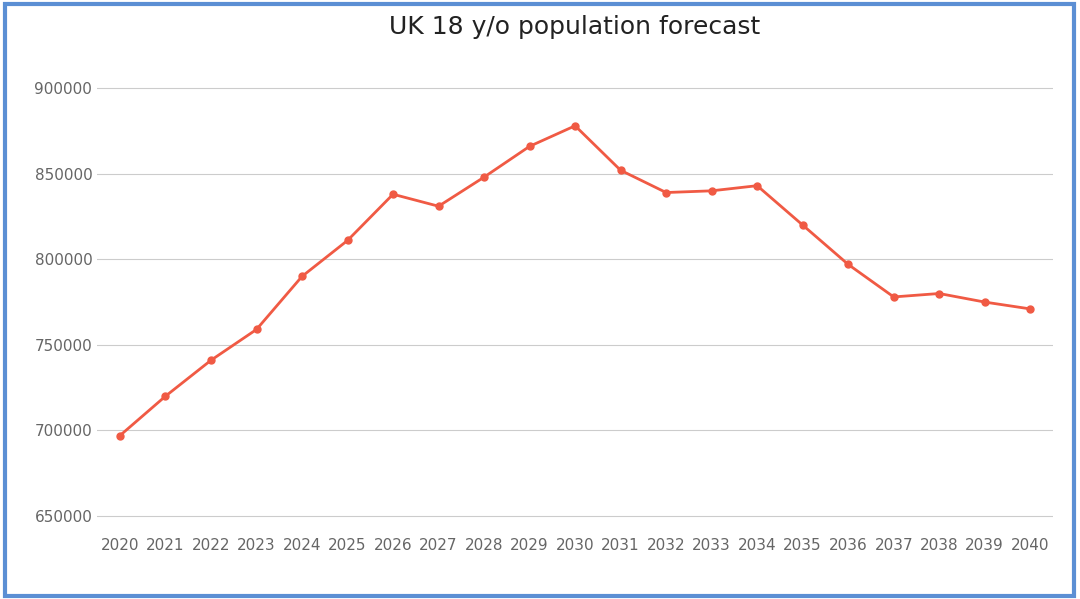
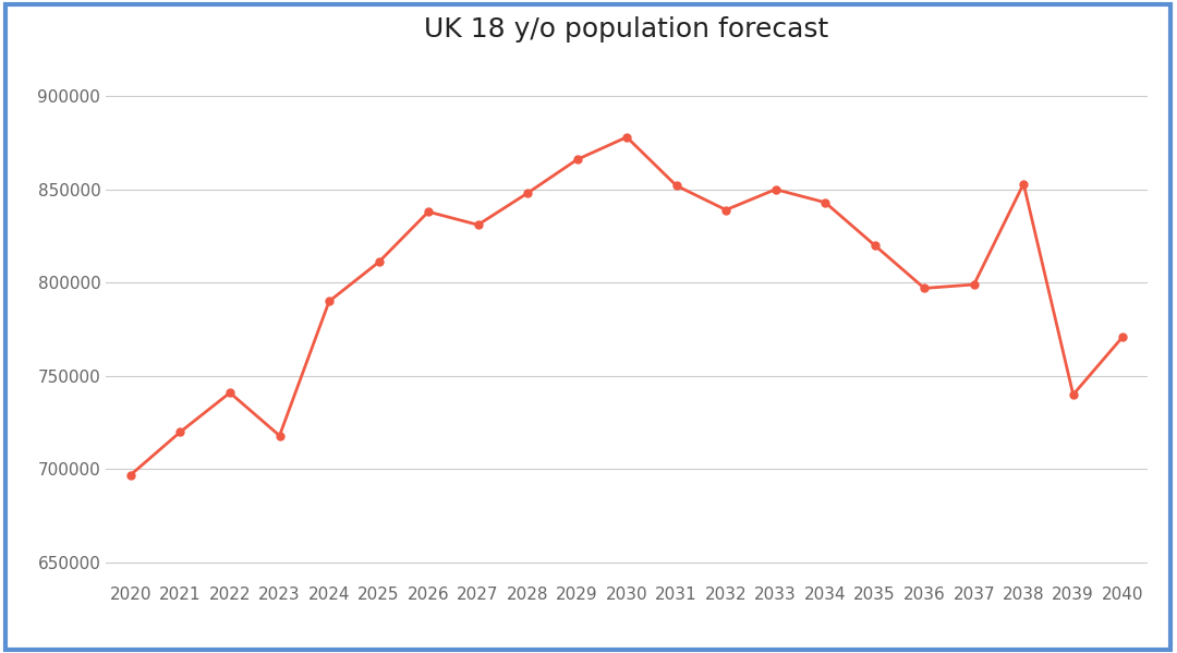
2023: 759000 -> 718000
2033: 840000 -> 850000
2037: 778000 -> 799000
2038: 780000 -> 853000
2039: 775000 -> 740000
